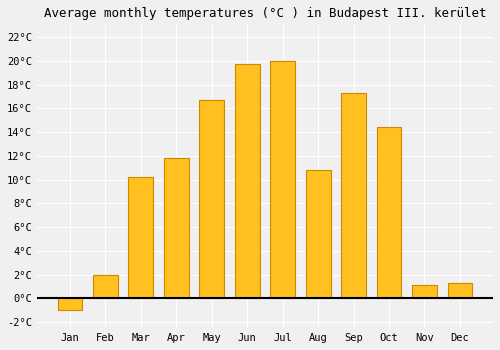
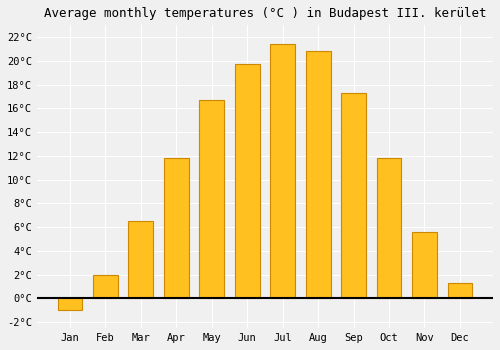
Mar: 10.2°C -> 6.5°C
Jul: 20.0°C -> 21.4°C
Aug: 10.8°C -> 20.8°C
Oct: 14.4°C -> 11.8°C
Nov: 1.1°C -> 5.6°C
